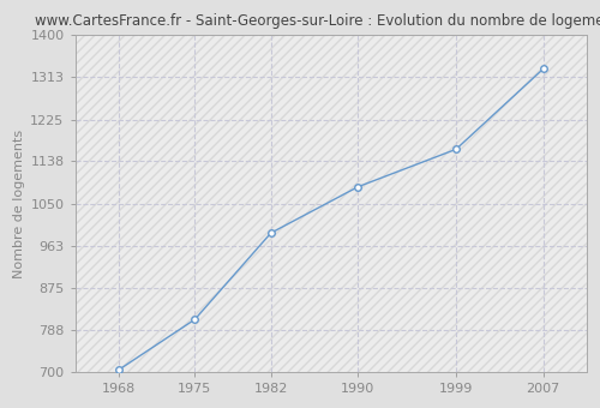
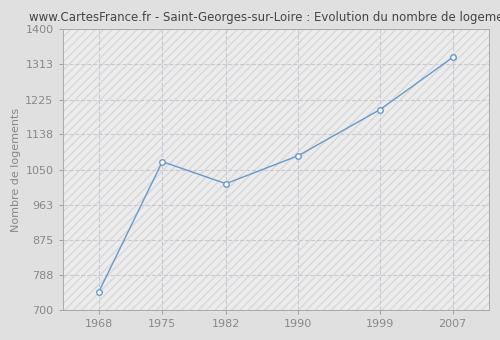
1968: 704 -> 745
1975: 809 -> 1070
1982: 989 -> 1015
1999: 1163 -> 1200
